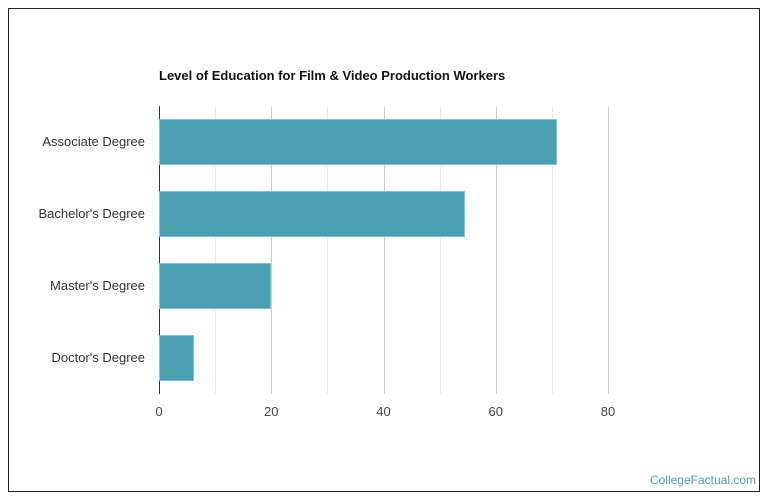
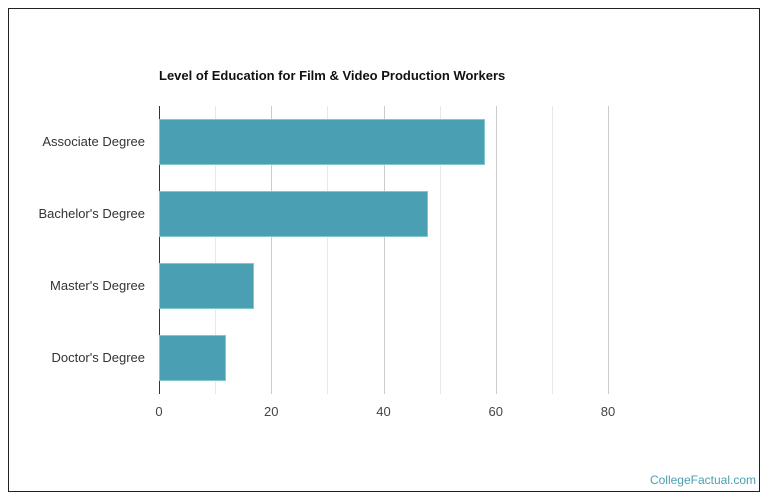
Associate Degree: 71 -> 58
Bachelor's Degree: 54 -> 48
Master's Degree: 20 -> 17
Doctor's Degree: 6 -> 12
